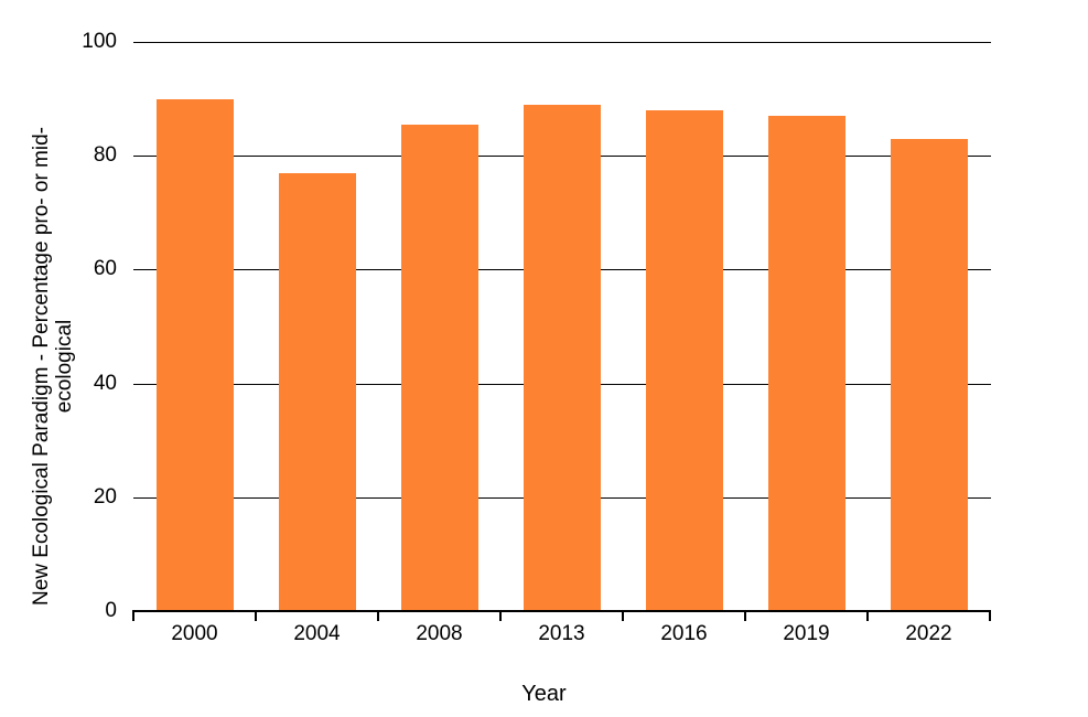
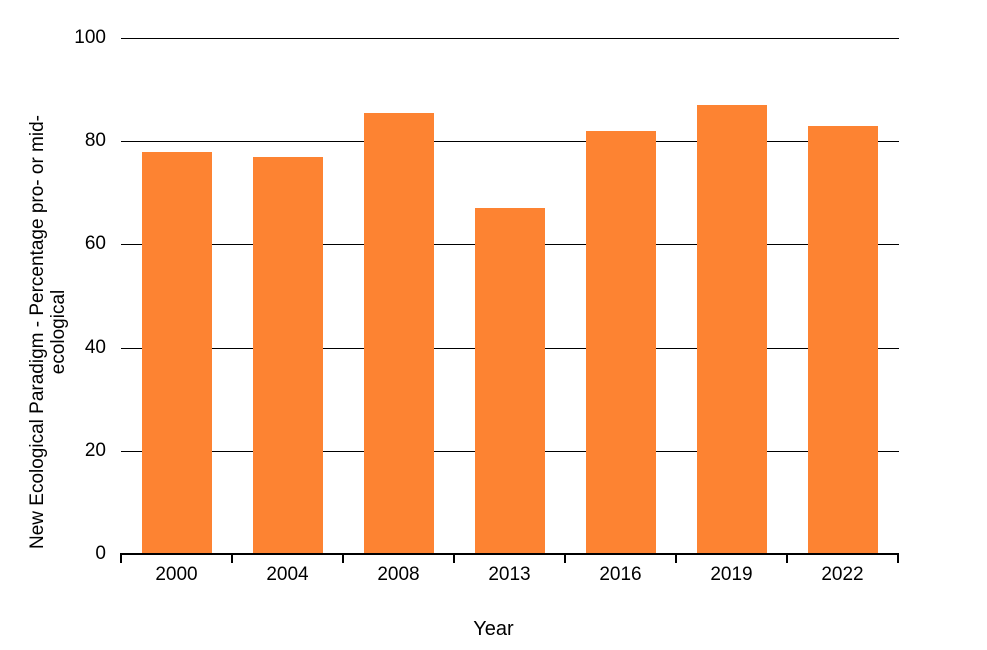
2000: 90 -> 78
2013: 89 -> 67
2016: 88 -> 82
